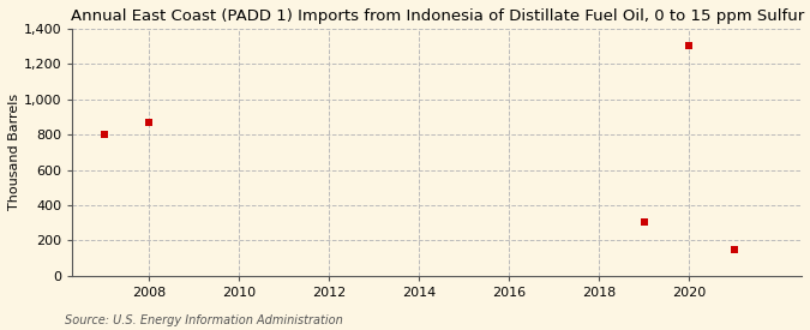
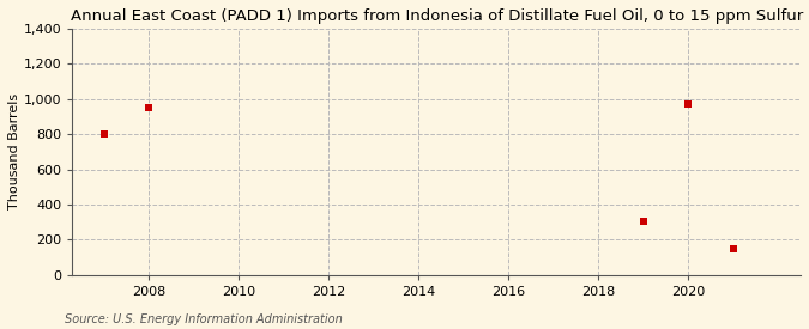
2008: 870 -> 950
2020: 1,300 -> 970
